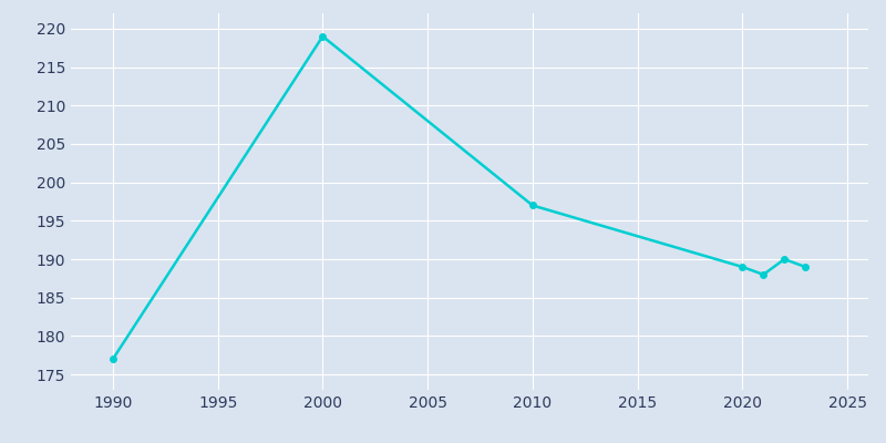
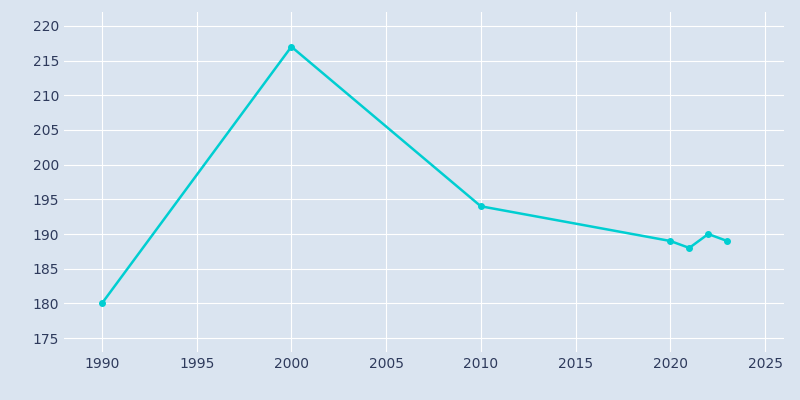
1990: 177 -> 180
2000: 219 -> 217
2010: 197 -> 194
